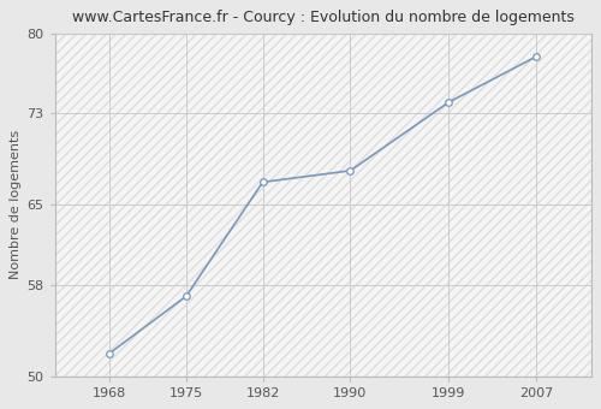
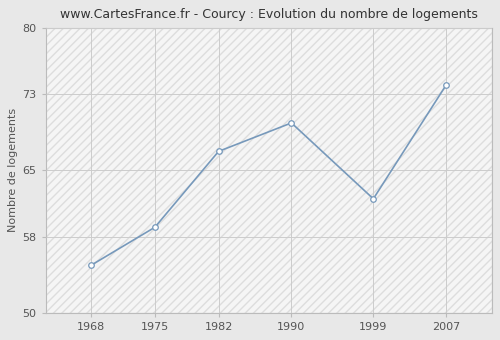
1968: 52 -> 55
1975: 57 -> 59
1990: 68 -> 70
1999: 74 -> 62
2007: 78 -> 74
